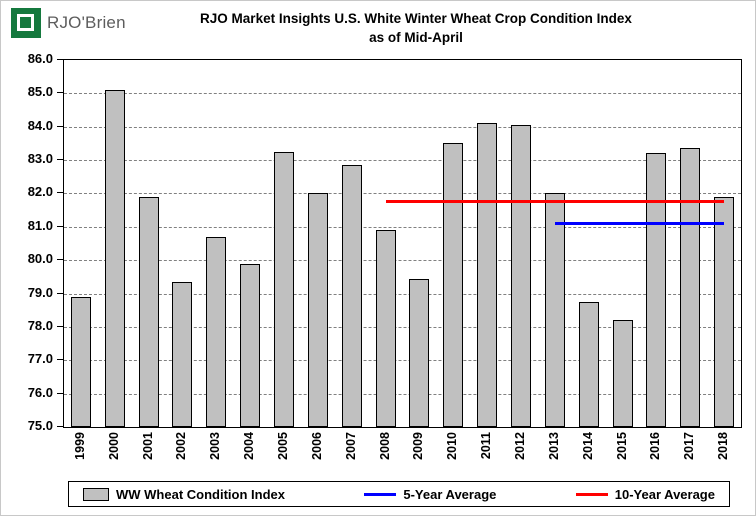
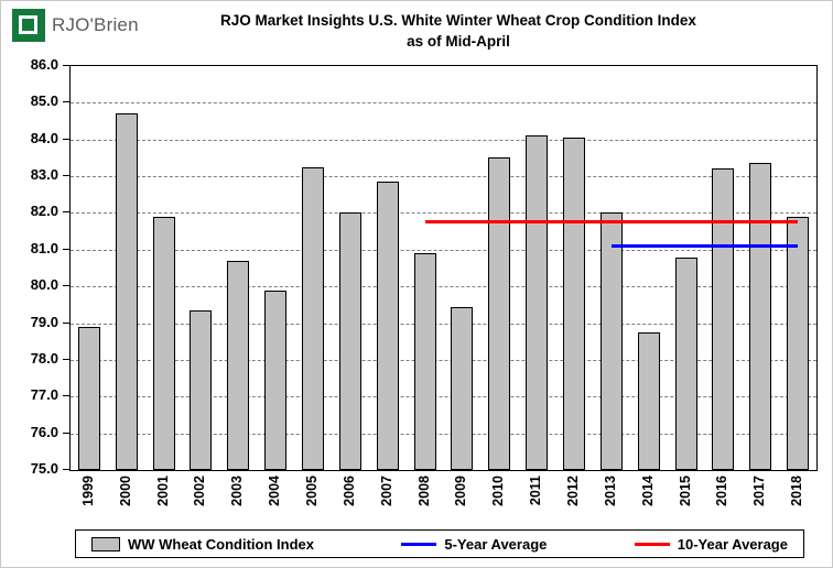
2000: 85.1 -> 84.7
2015: 78.2 -> 80.8
